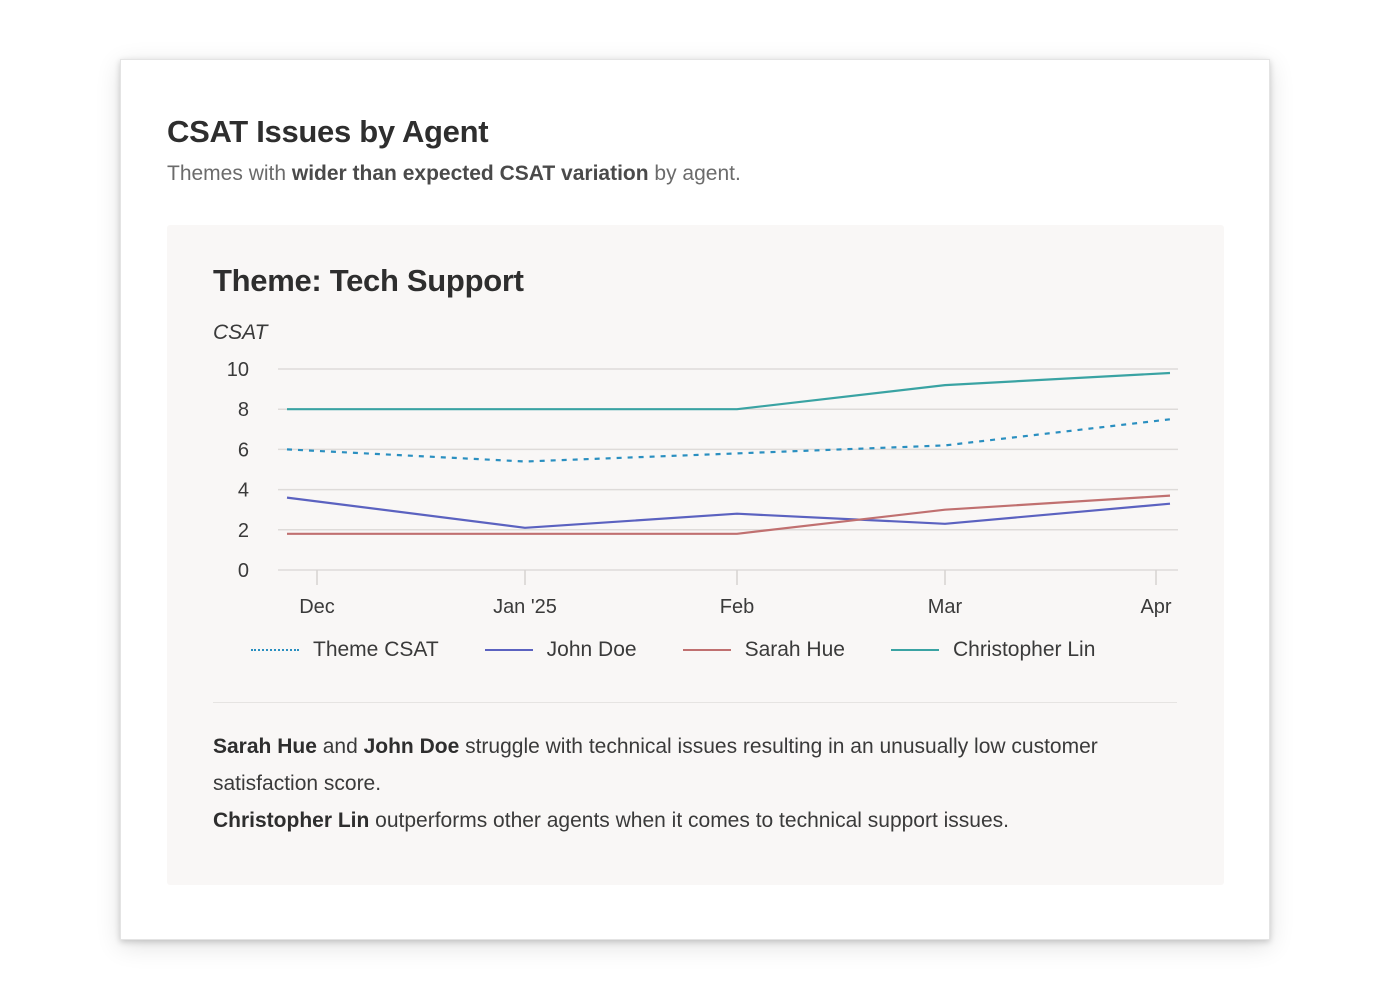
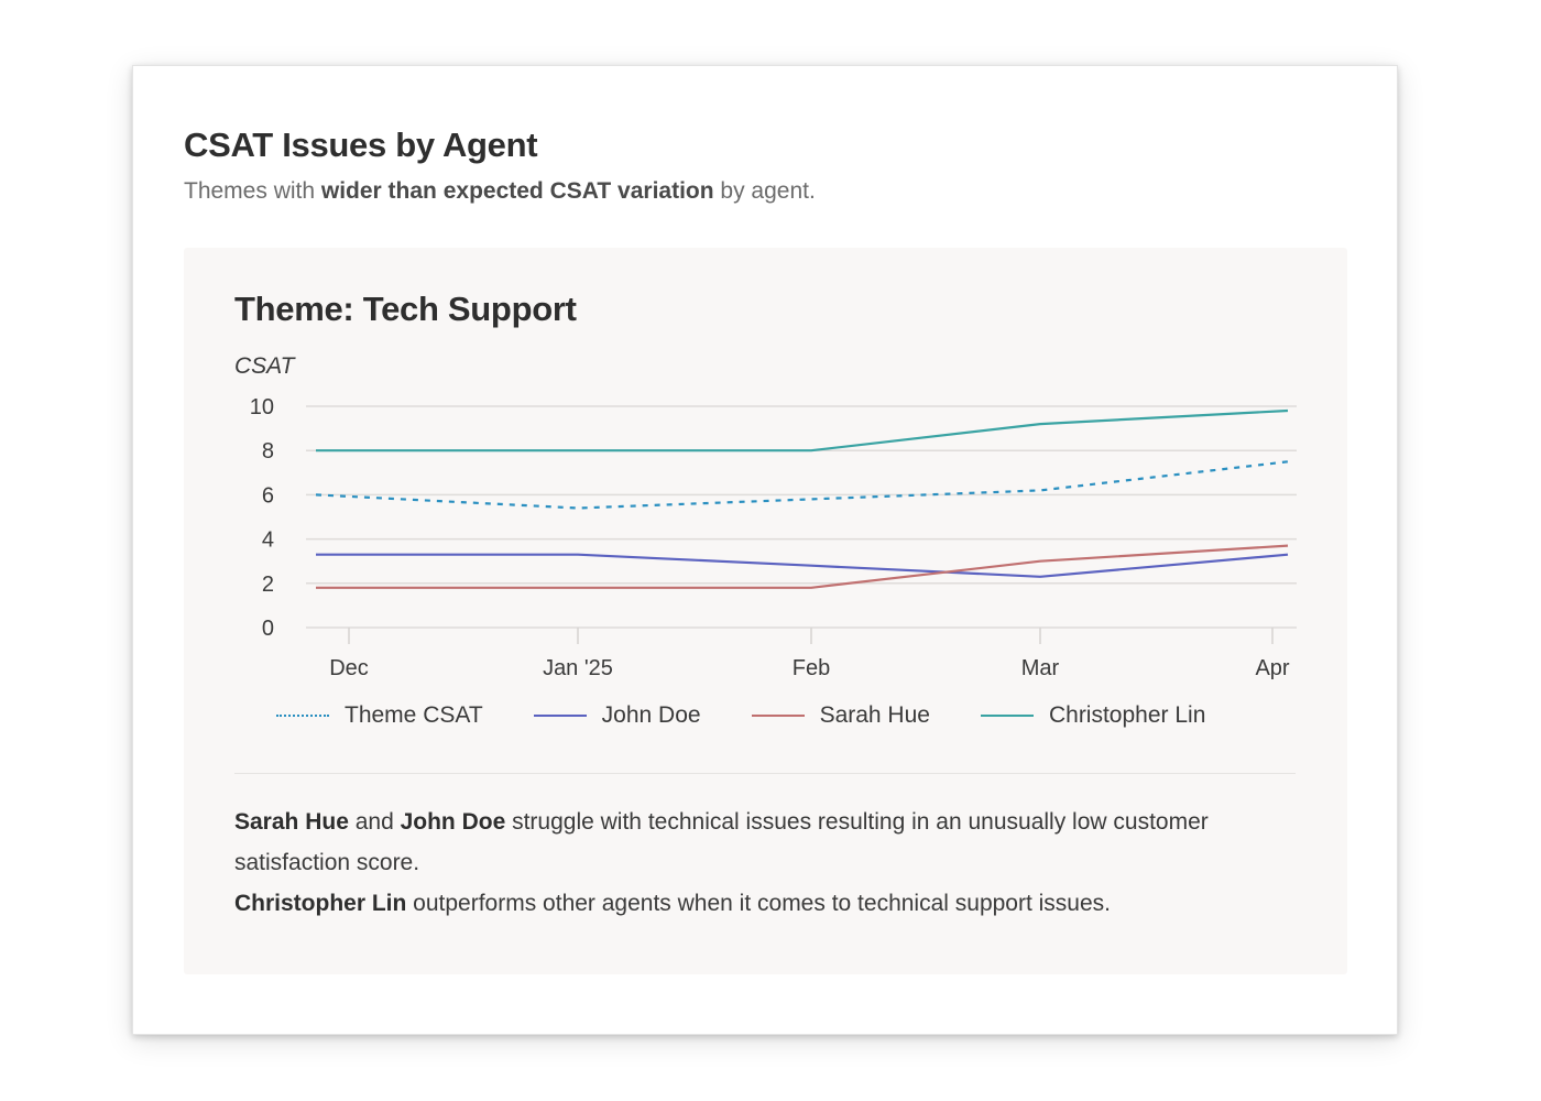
John Doe/Dec: 3.6 -> 3.3
John Doe/Jan '25: 2.1 -> 3.3
